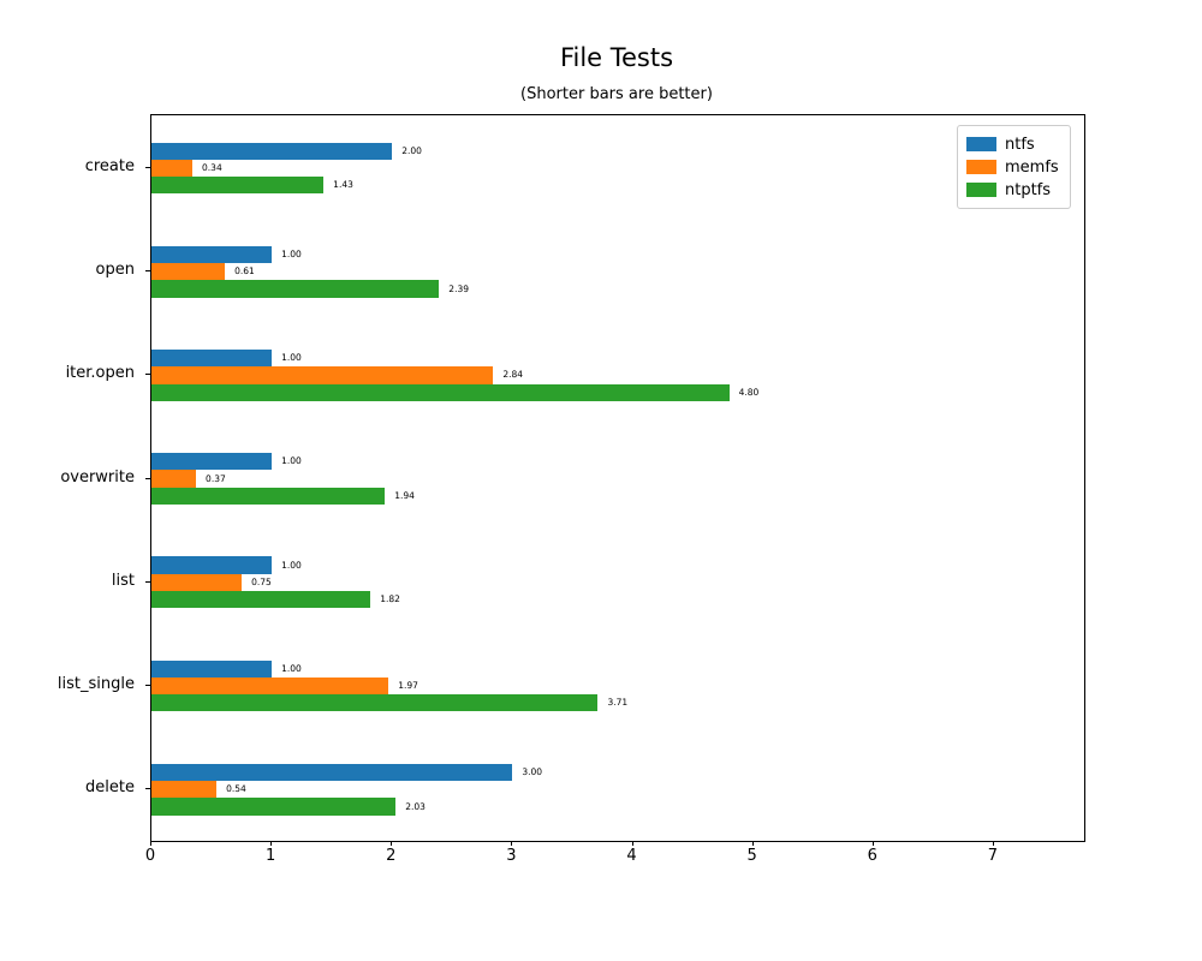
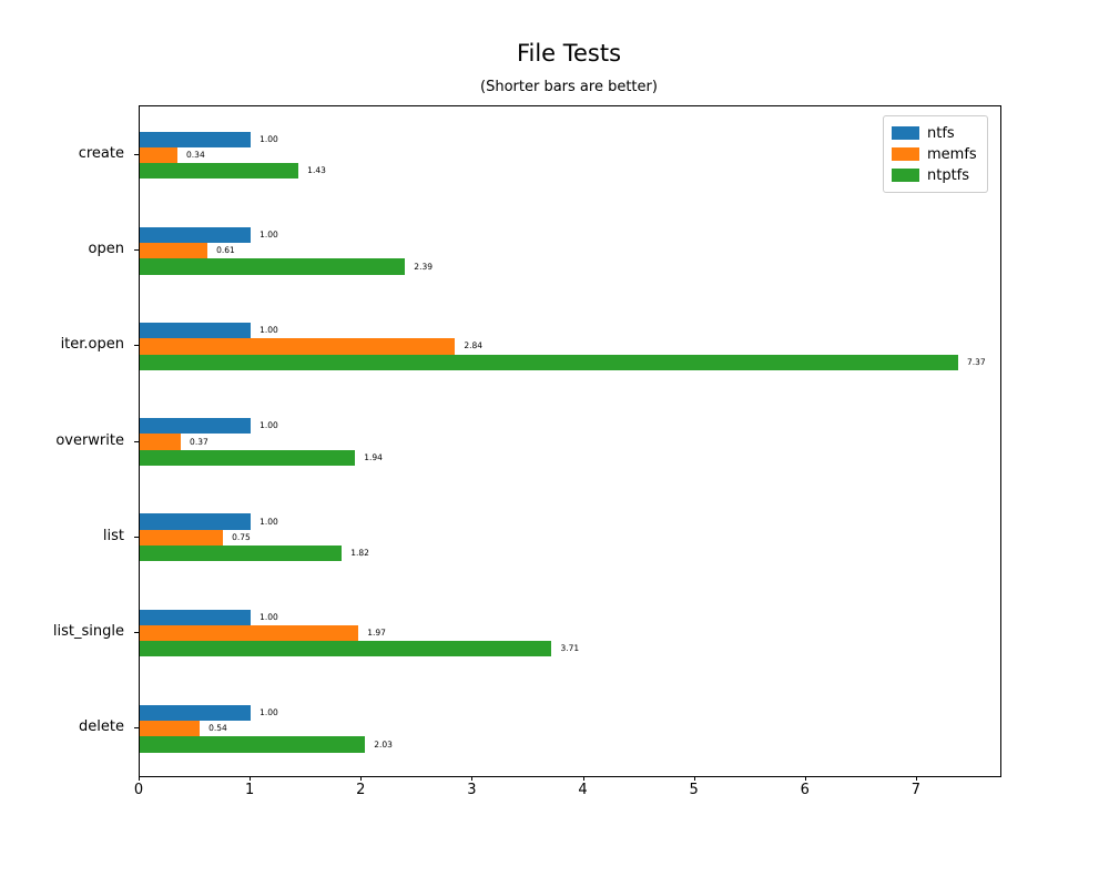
ntfs/create: 2.00 -> 1.00
ntptfs/iter.open: 4.80 -> 7.37
ntfs/delete: 3.00 -> 1.00
